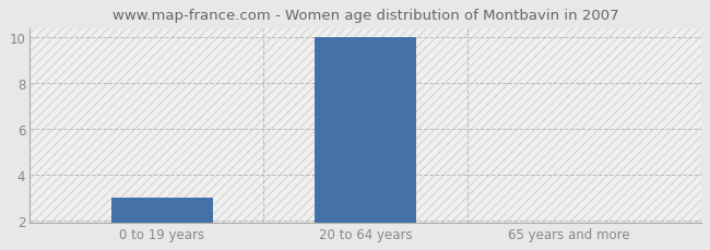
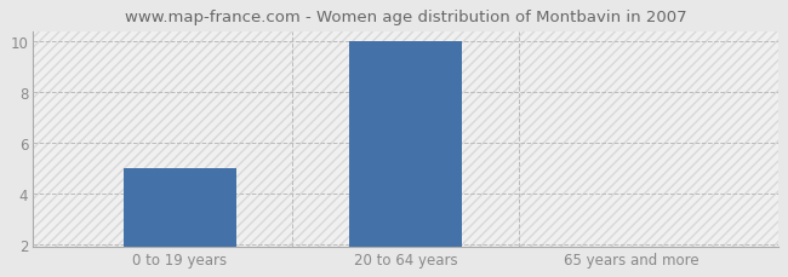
0 to 19 years: 3.00 -> 5.00
